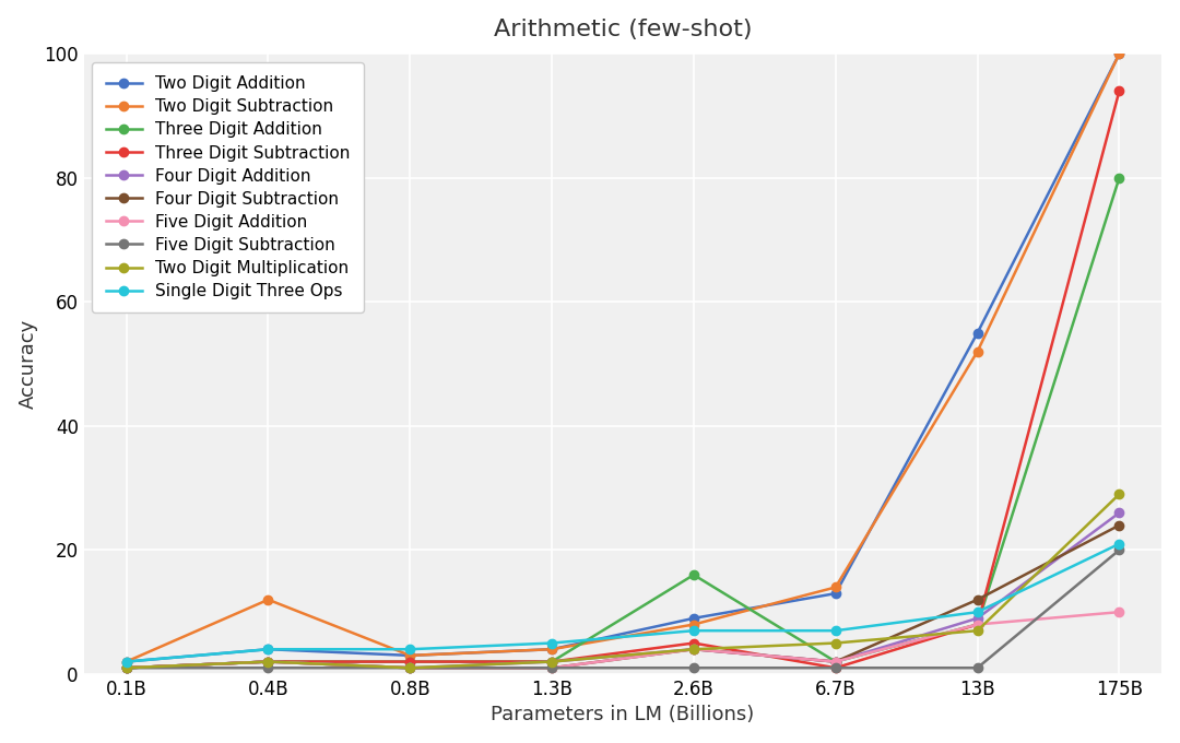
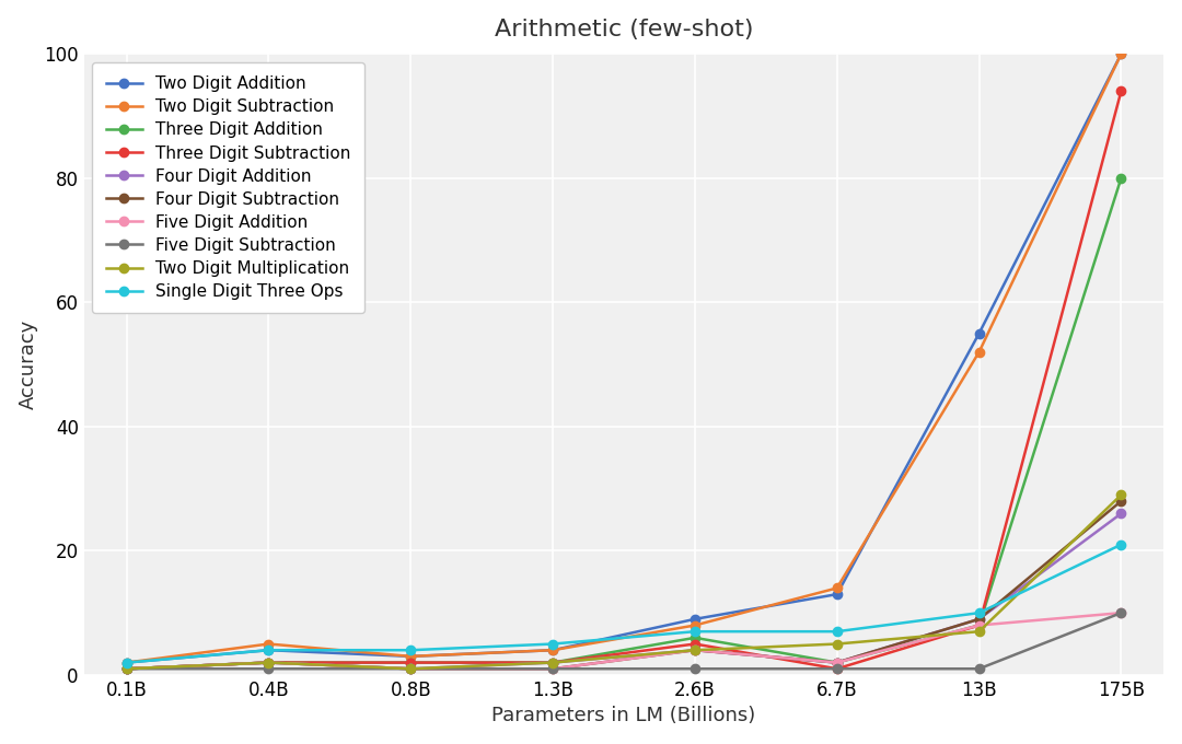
Two Digit Subtraction/0.4B: 12 -> 5
Three Digit Addition/2.6B: 16 -> 6
Four Digit Subtraction/13B: 12 -> 9
Four Digit Subtraction/175B: 24 -> 28
Five Digit Subtraction/175B: 20 -> 10
